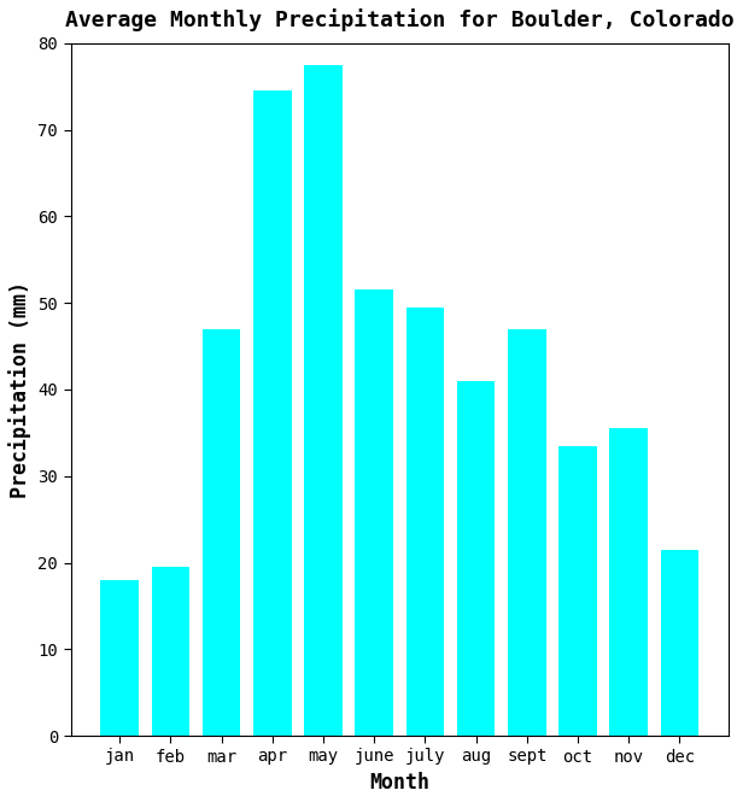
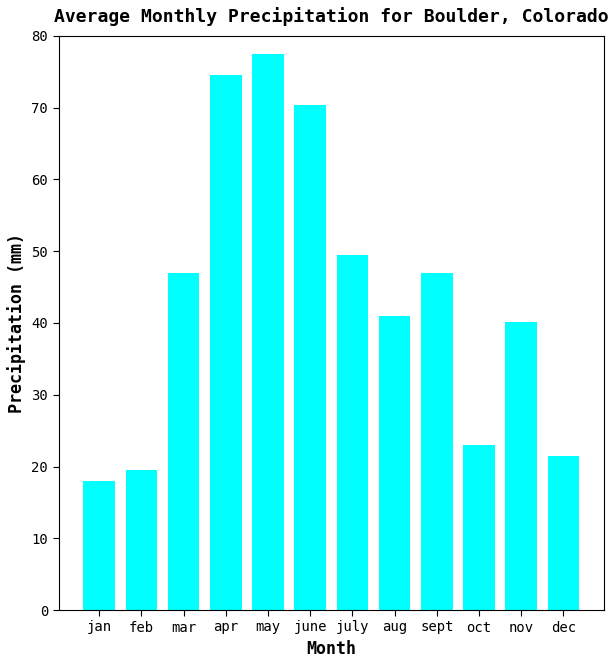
june: 51.5 -> 70.4
oct: 33.5 -> 23.0
nov: 35.5 -> 40.2
